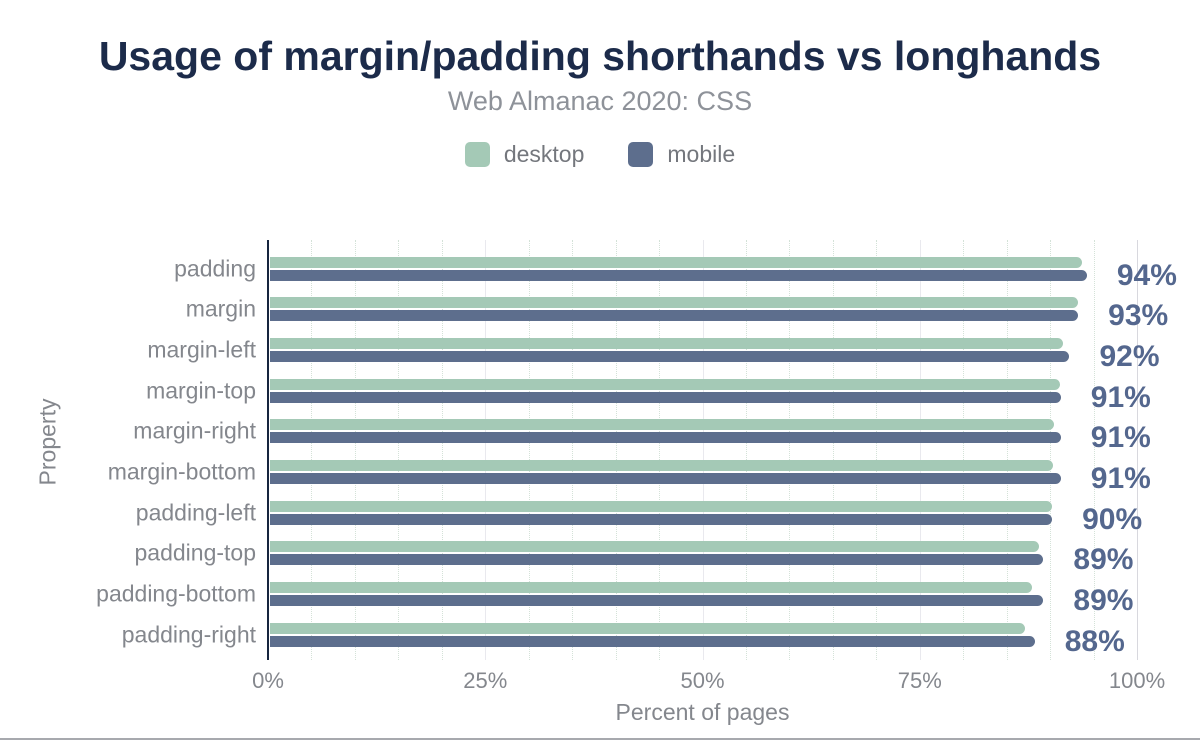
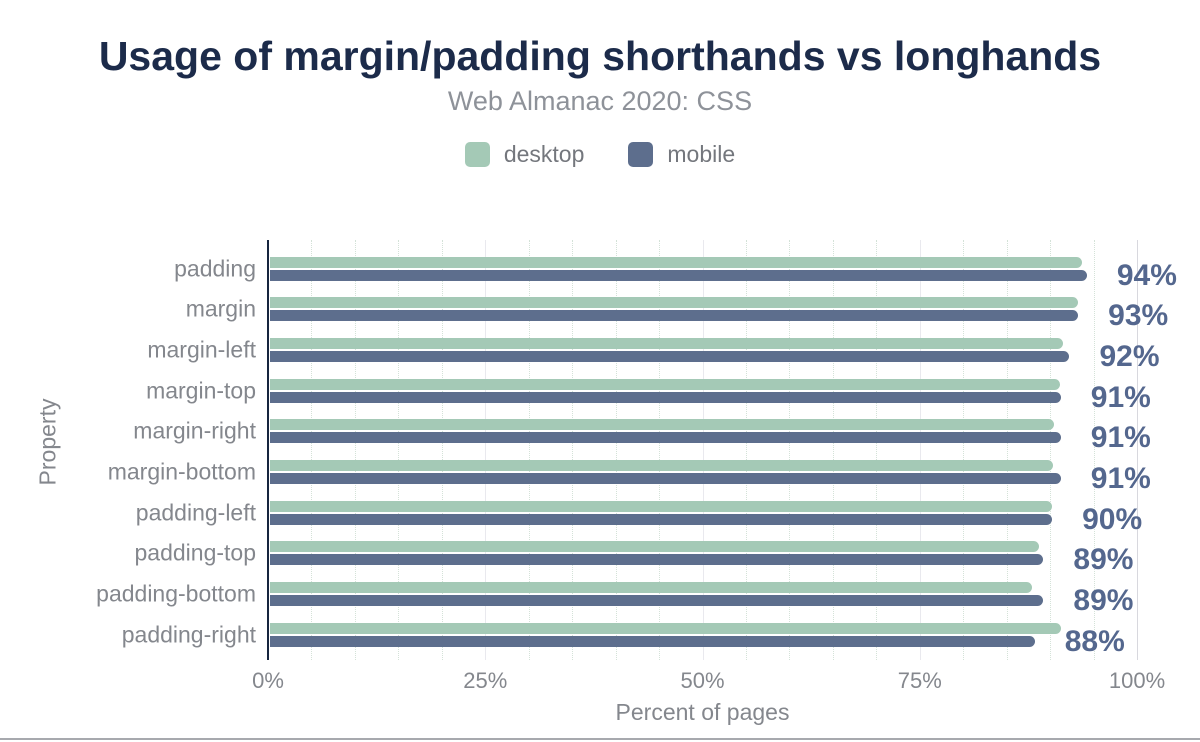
desktop/padding-right: 87% -> 91%
